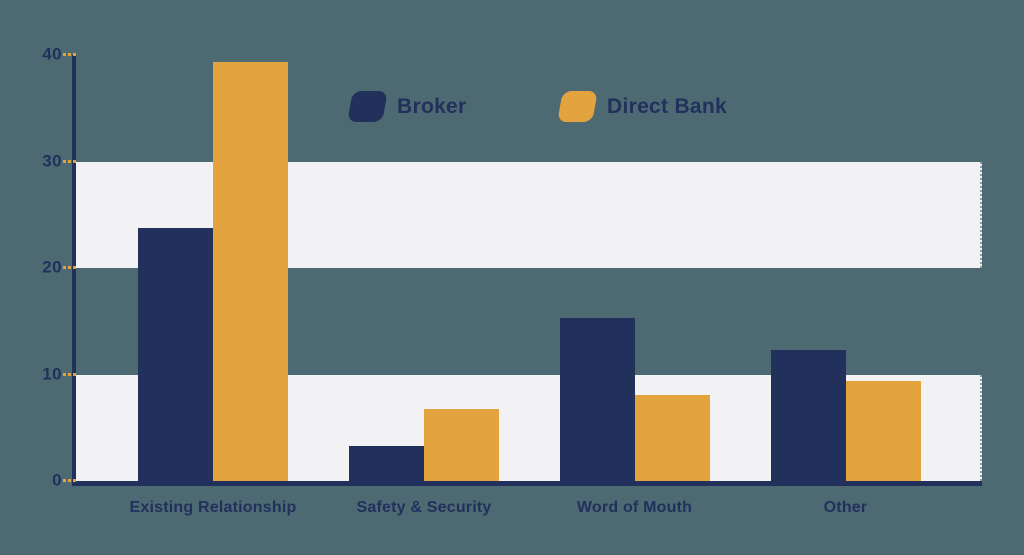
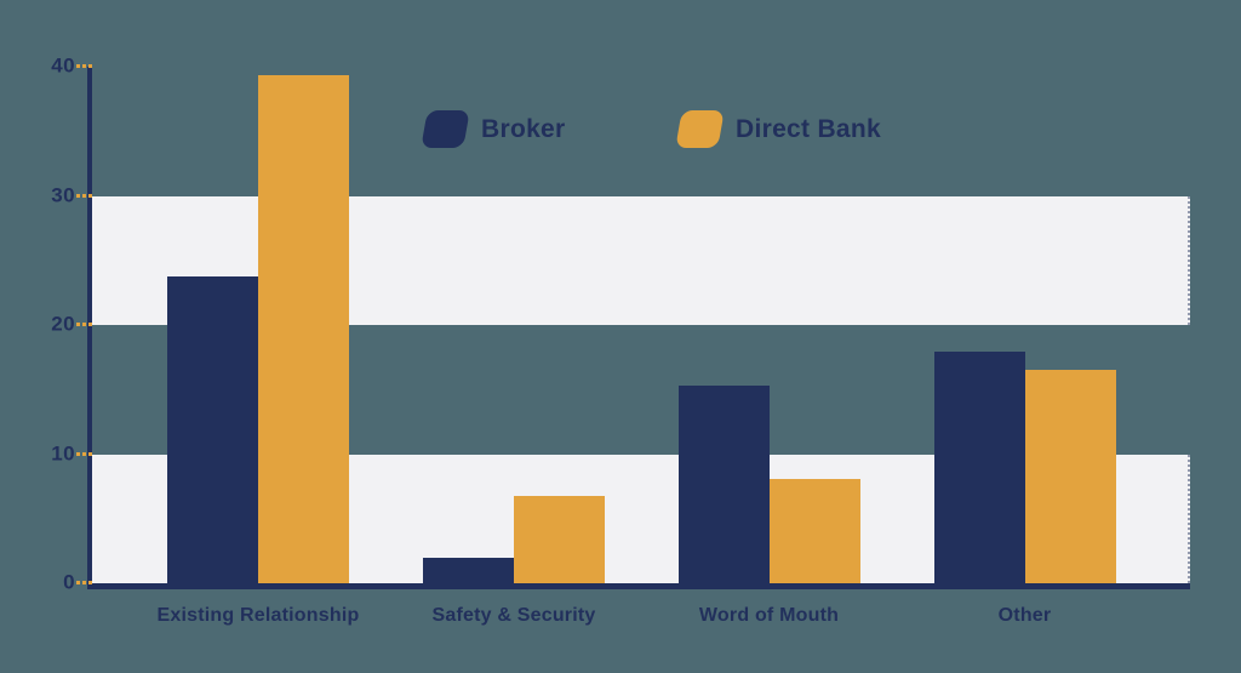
Broker/Safety & Security: 3.3 -> 2.0
Broker/Other: 12.3 -> 17.9
Direct Bank/Other: 9.4 -> 16.5
